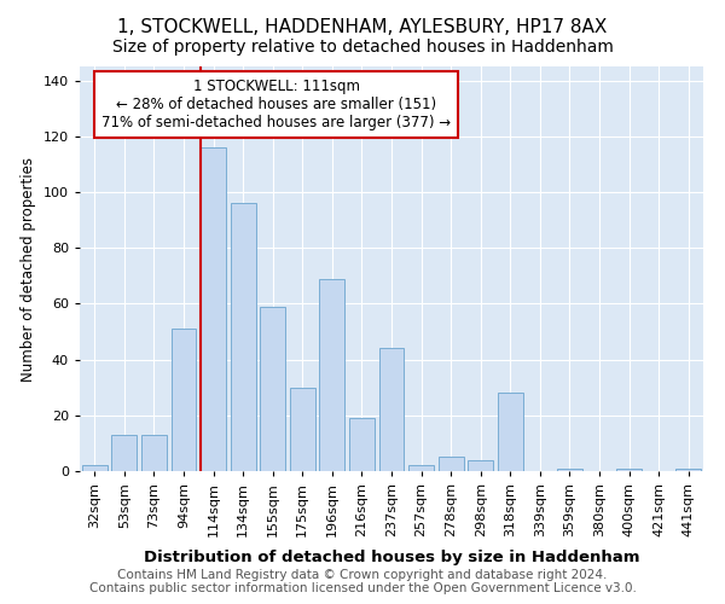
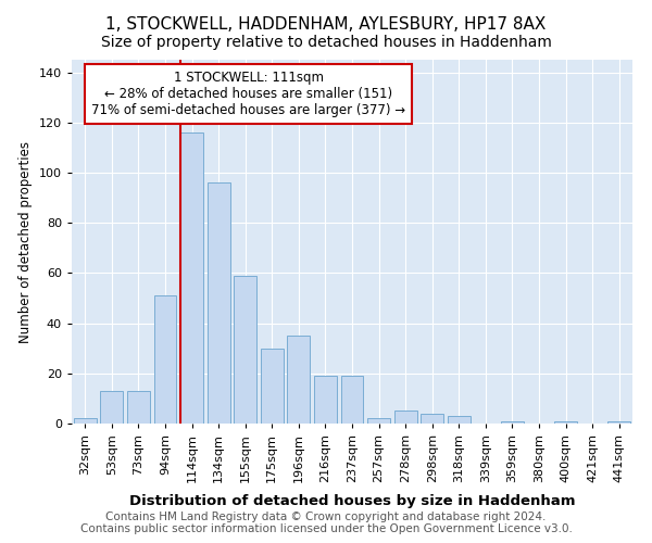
196sqm: 69 -> 35
237sqm: 44 -> 19
318sqm: 28 -> 3
